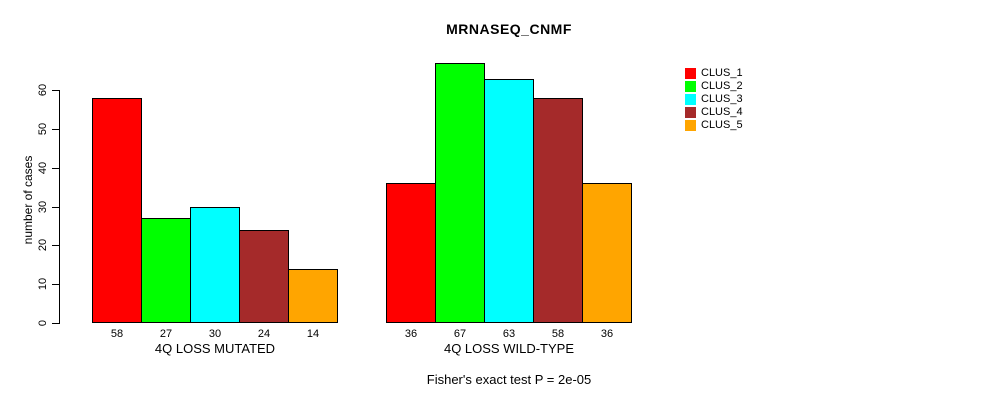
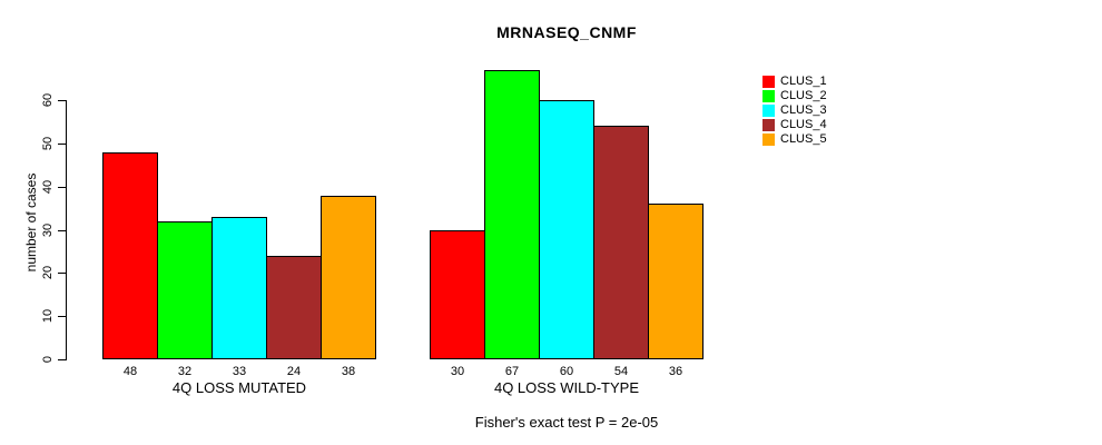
CLUS_1/4Q LOSS MUTATED: 58 -> 48
CLUS_2/4Q LOSS MUTATED: 27 -> 32
CLUS_3/4Q LOSS MUTATED: 30 -> 33
CLUS_5/4Q LOSS MUTATED: 14 -> 38
CLUS_1/4Q LOSS WILD-TYPE: 36 -> 30
CLUS_3/4Q LOSS WILD-TYPE: 63 -> 60
CLUS_4/4Q LOSS WILD-TYPE: 58 -> 54
